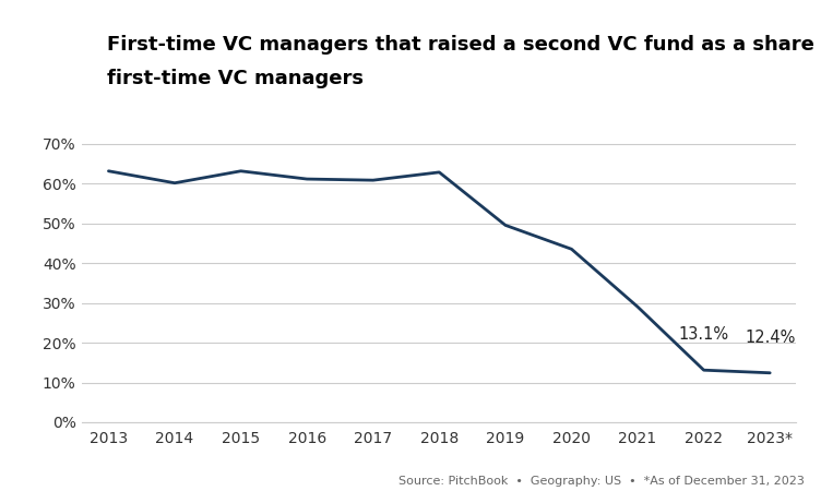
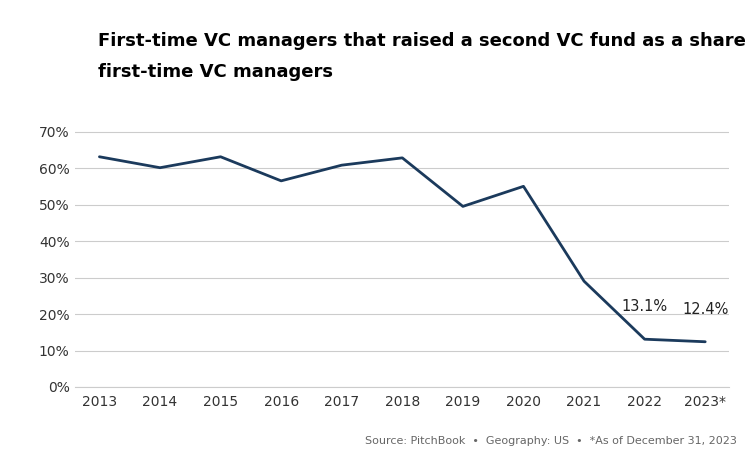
2016: 61.1% -> 56.5%
2020: 43.5% -> 55.0%
